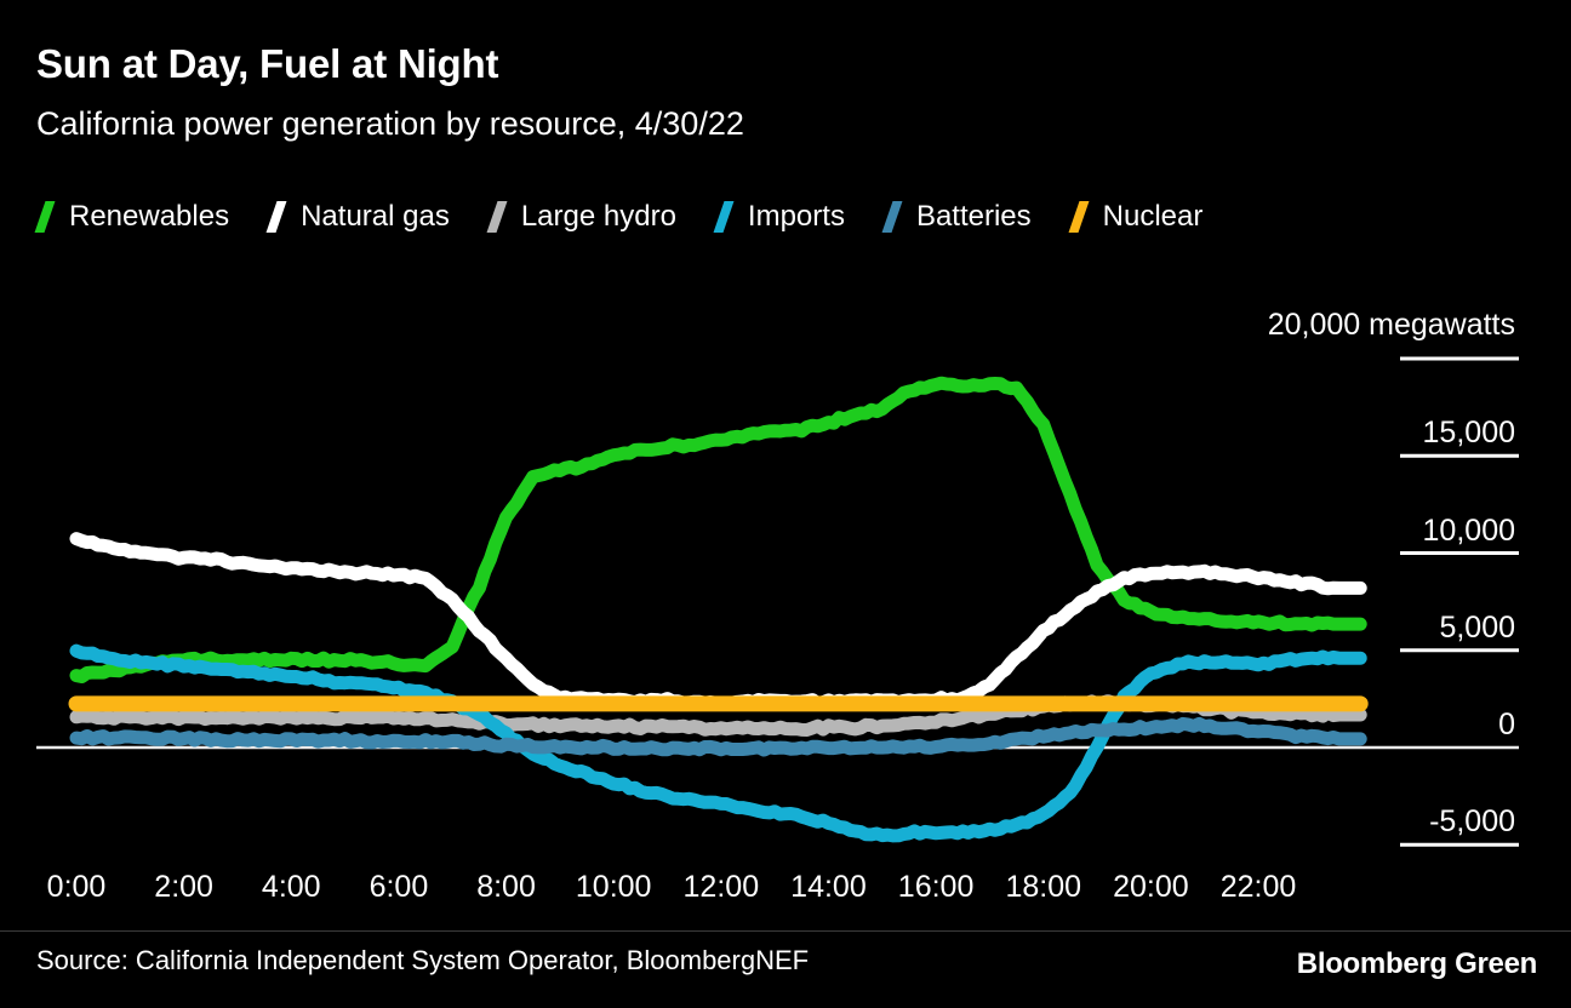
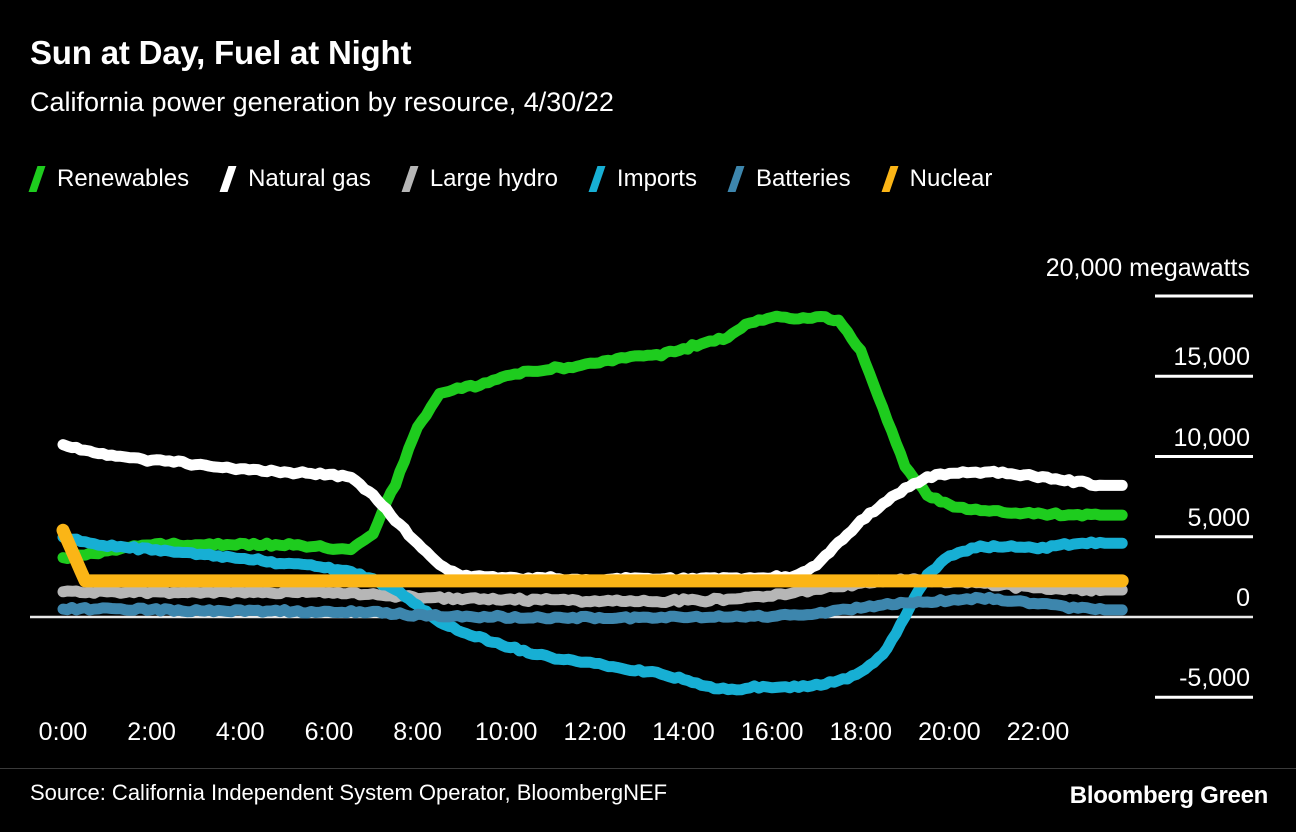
Nuclear/0: 2200 -> 5400
